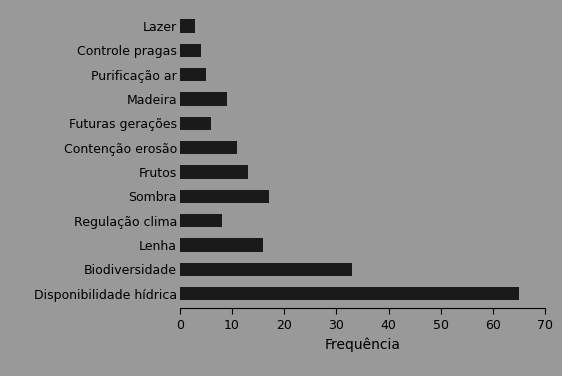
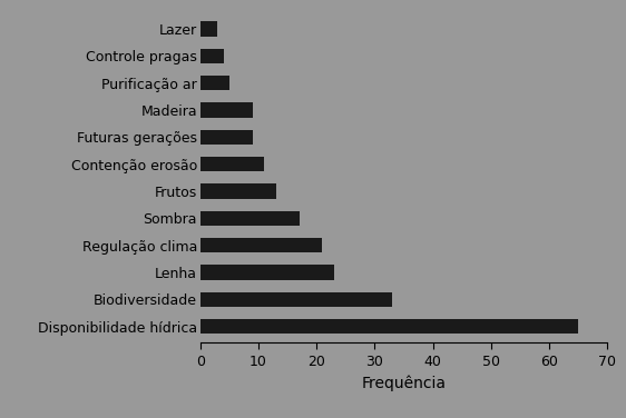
Futuras gerações: 6 -> 9
Regulação clima: 8 -> 21
Lenha: 16 -> 23
